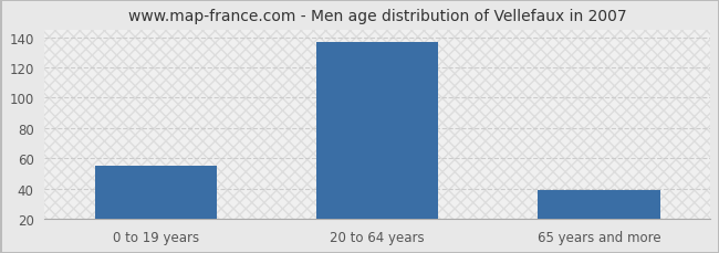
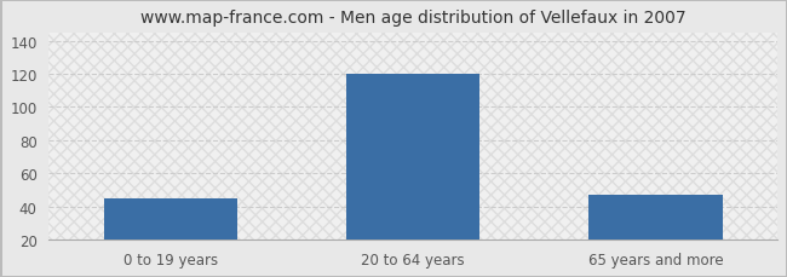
0 to 19 years: 55 -> 45
20 to 64 years: 137 -> 120
65 years and more: 39 -> 47
